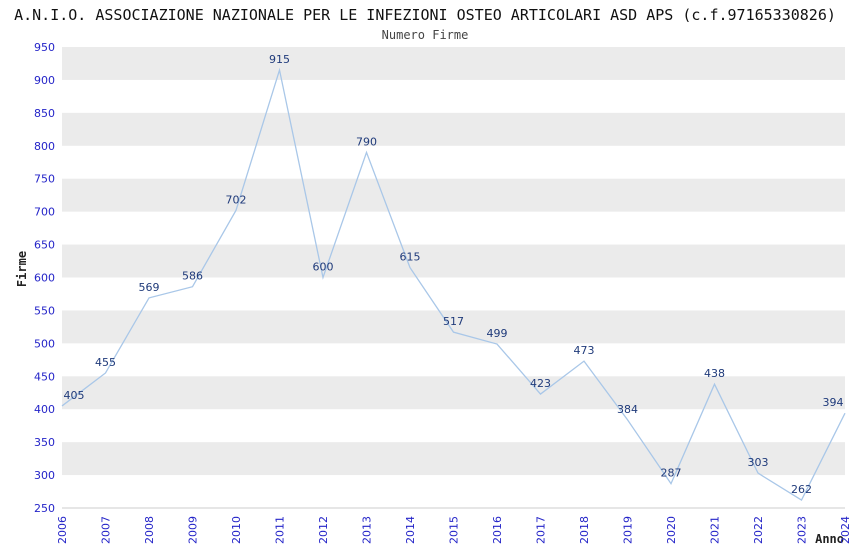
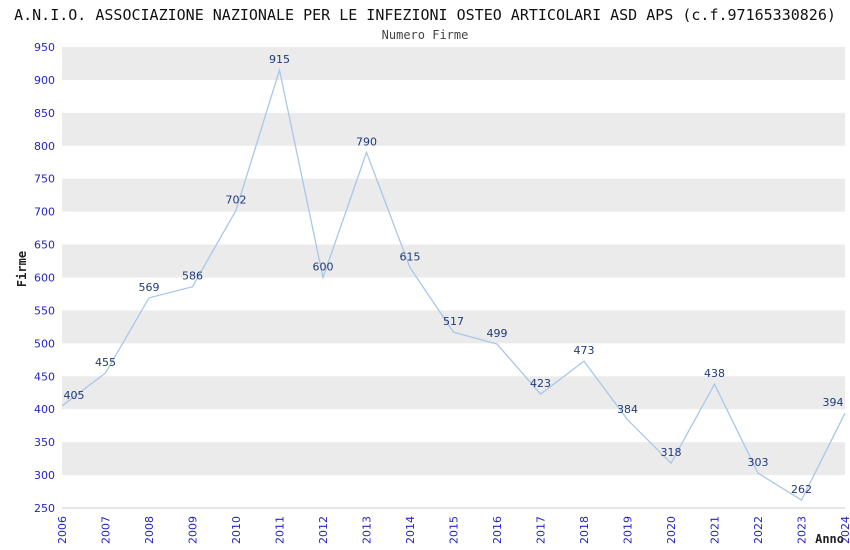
2020: 287 -> 318
